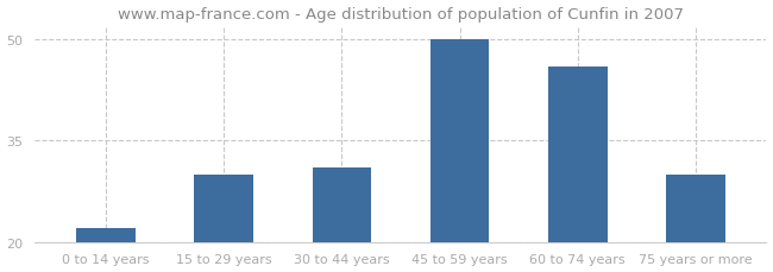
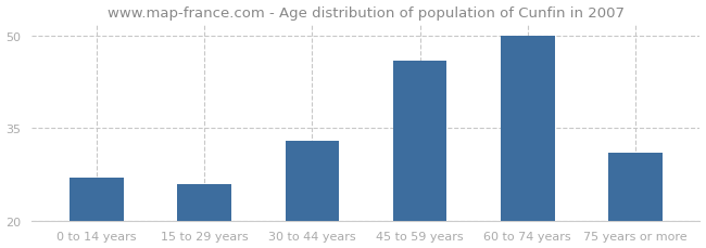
0 to 14 years: 22 -> 27
15 to 29 years: 30 -> 26
30 to 44 years: 31 -> 33
45 to 59 years: 50 -> 46
60 to 74 years: 46 -> 50
75 years or more: 30 -> 31
